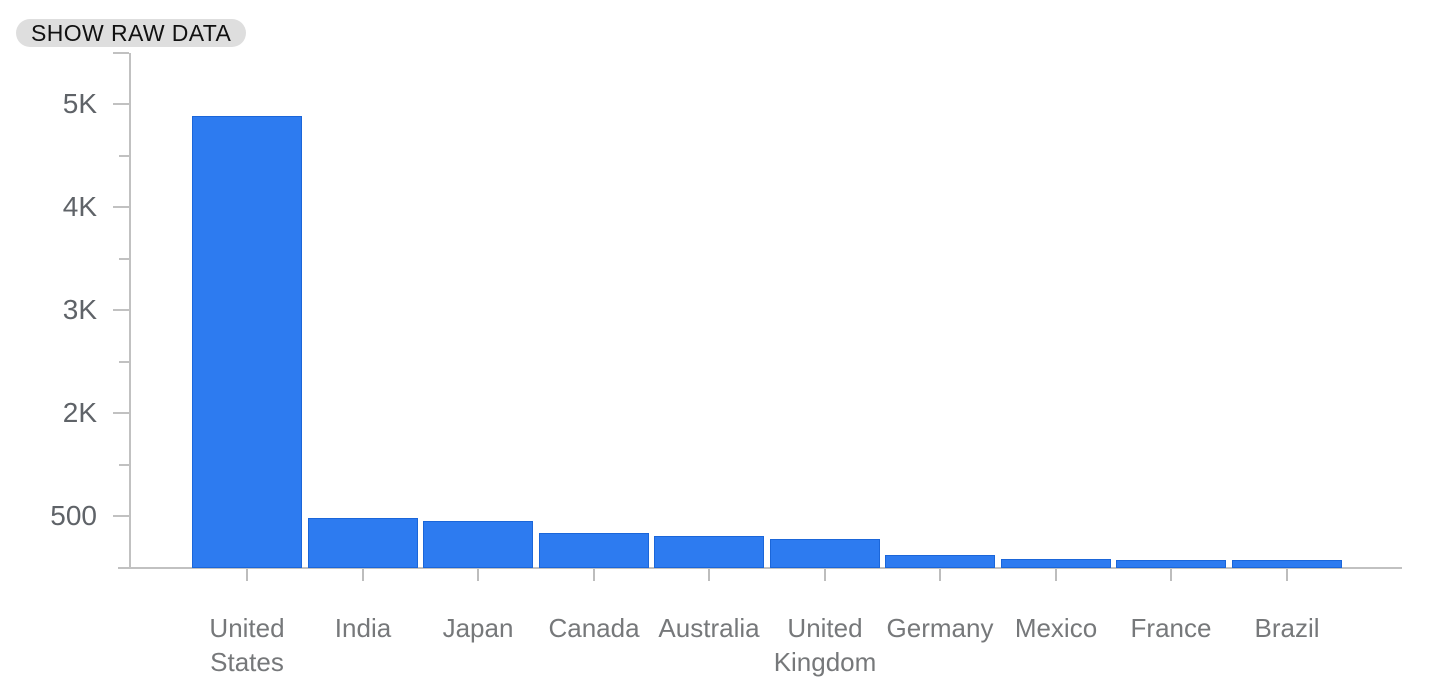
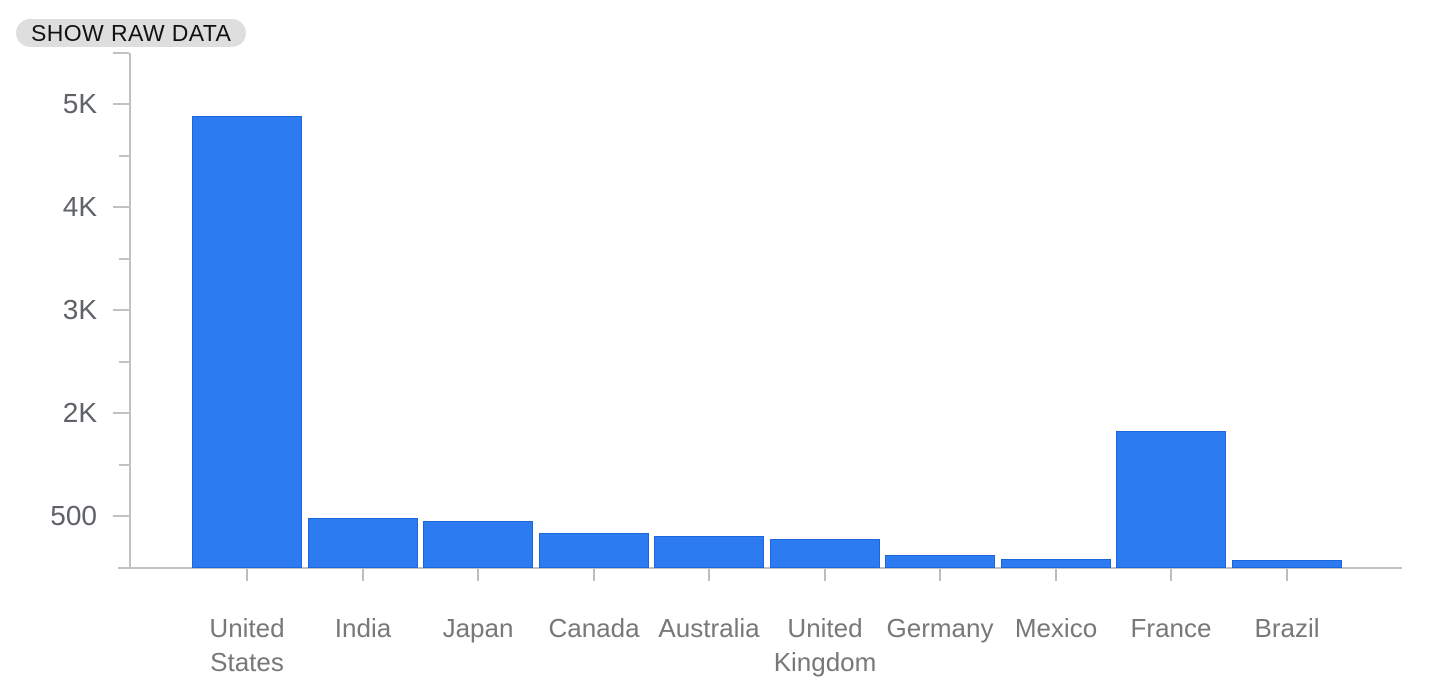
France: 0.08K -> 1.74K
